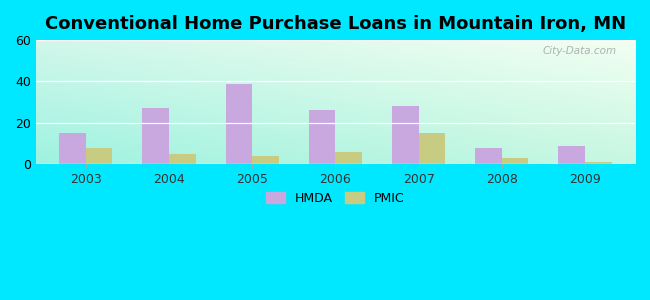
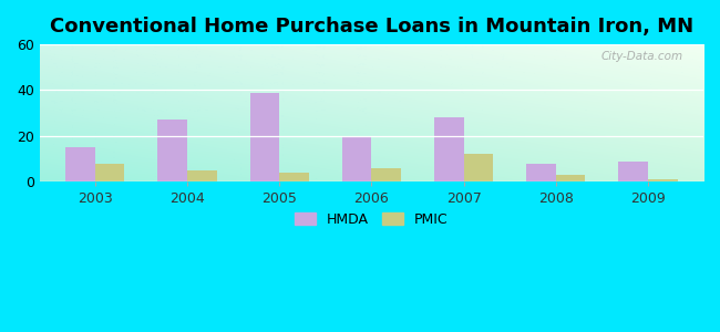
HMDA/2006: 26 -> 20
PMIC/2007: 15 -> 12
